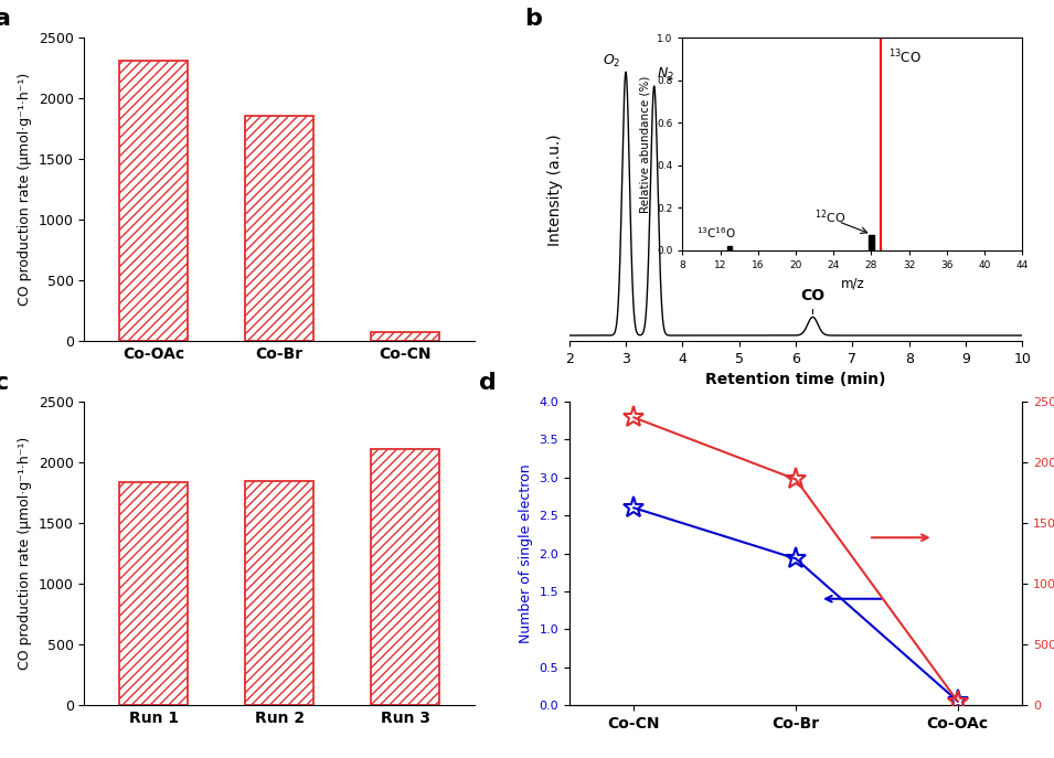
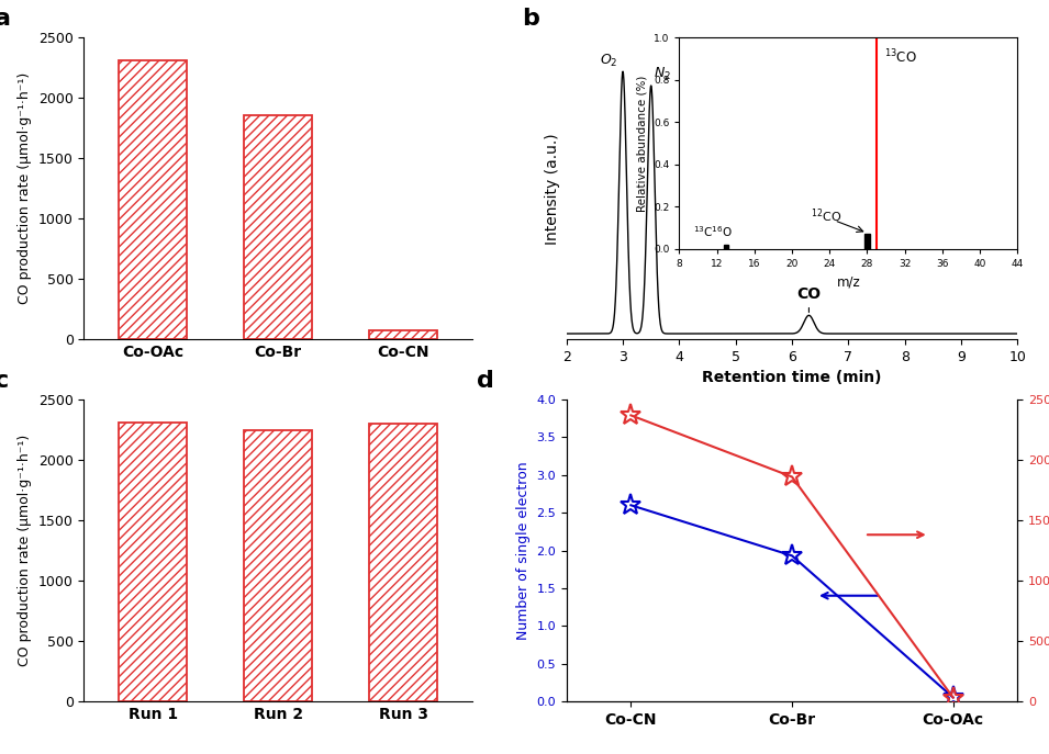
Run 1: 1840 -> 2310
Run 2: 1850 -> 2250
Run 3: 2110 -> 2300
